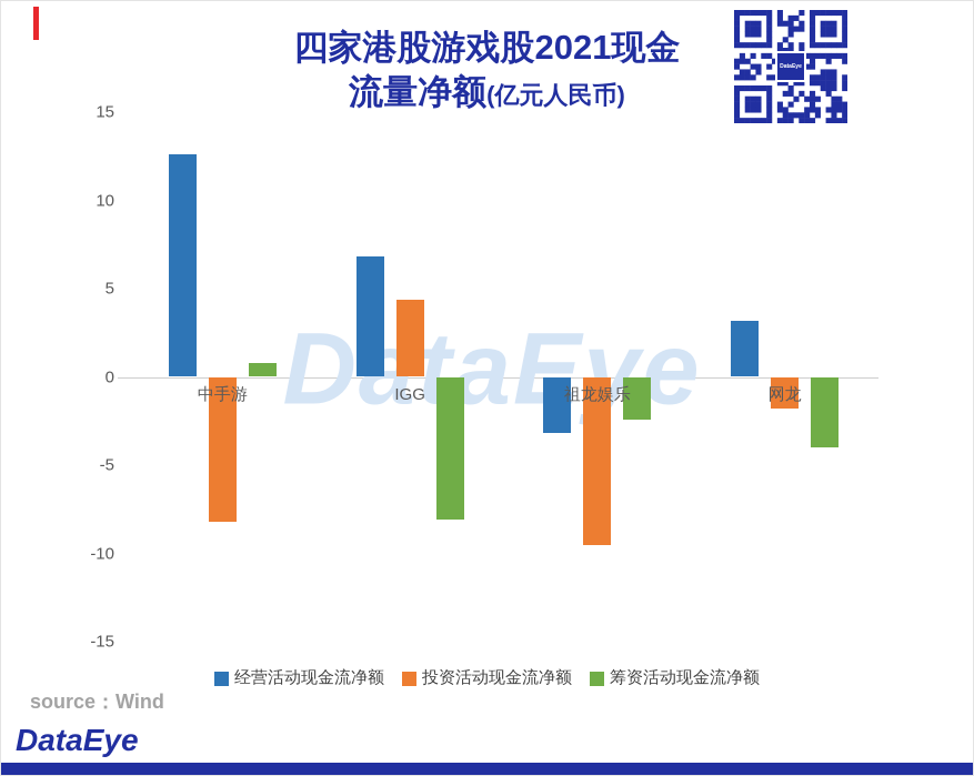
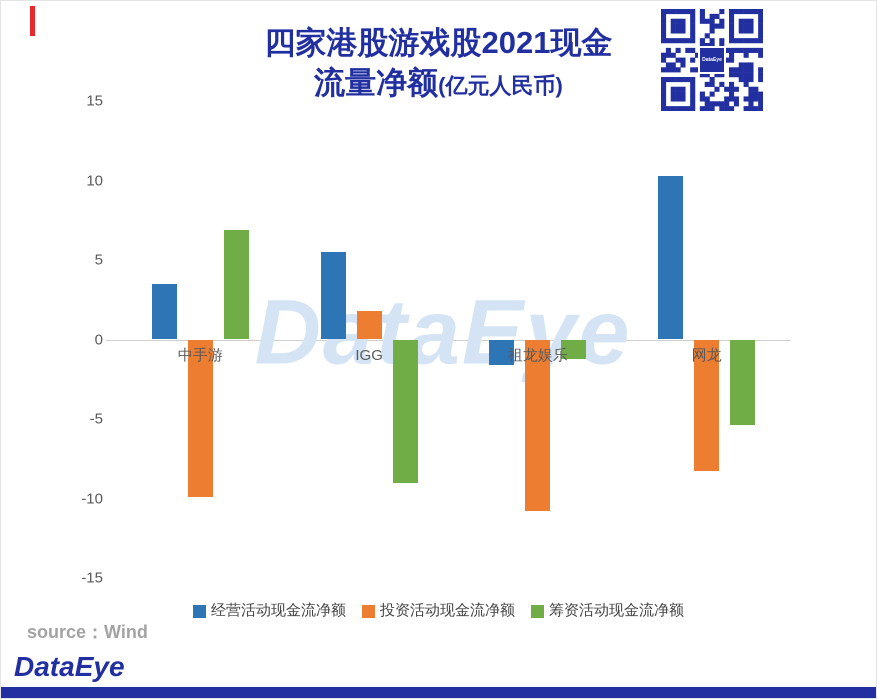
经营活动现金流净额/中手游: 12.6 -> 3.5
投资活动现金流净额/中手游: -8.2 -> -9.9
筹资活动现金流净额/中手游: 0.8 -> 6.9
经营活动现金流净额/IGG: 6.8 -> 5.5
投资活动现金流净额/IGG: 4.4 -> 1.8
筹资活动现金流净额/IGG: -8.1 -> -9.0
经营活动现金流净额/祖龙娱乐: -3.2 -> -1.6
投资活动现金流净额/祖龙娱乐: -9.5 -> -10.8
筹资活动现金流净额/祖龙娱乐: -2.4 -> -1.2
经营活动现金流净额/网龙: 3.2 -> 10.3
投资活动现金流净额/网龙: -1.8 -> -8.3
筹资活动现金流净额/网龙: -4.0 -> -5.4
